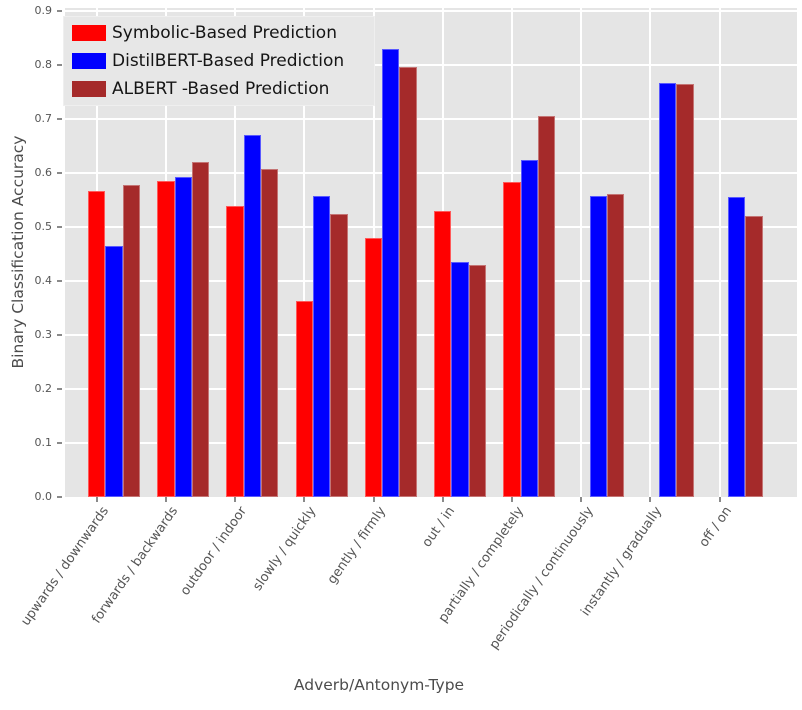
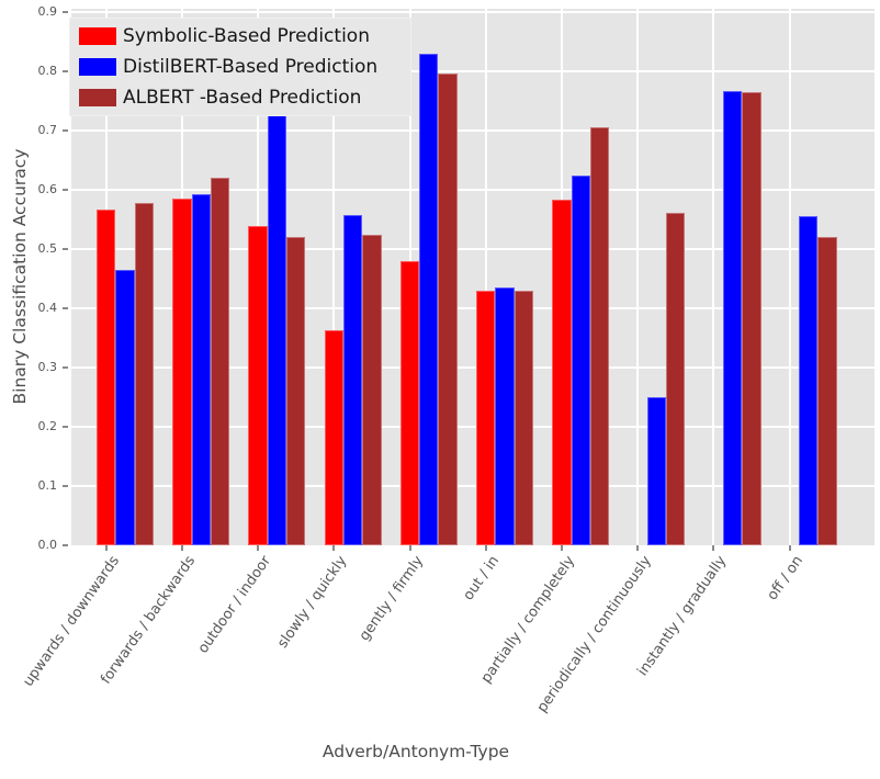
DistilBERT-Based Prediction/outdoor / indoor: 0.67 -> 0.73
ALBERT -Based Prediction/outdoor / indoor: 0.61 -> 0.52
Symbolic-Based Prediction/out / in: 0.53 -> 0.43
DistilBERT-Based Prediction/periodically / continuously: 0.56 -> 0.25
